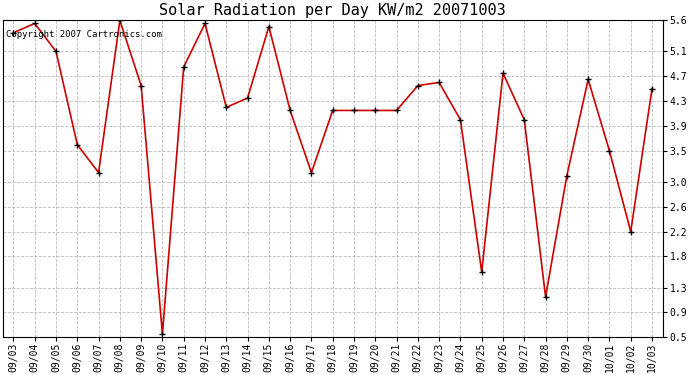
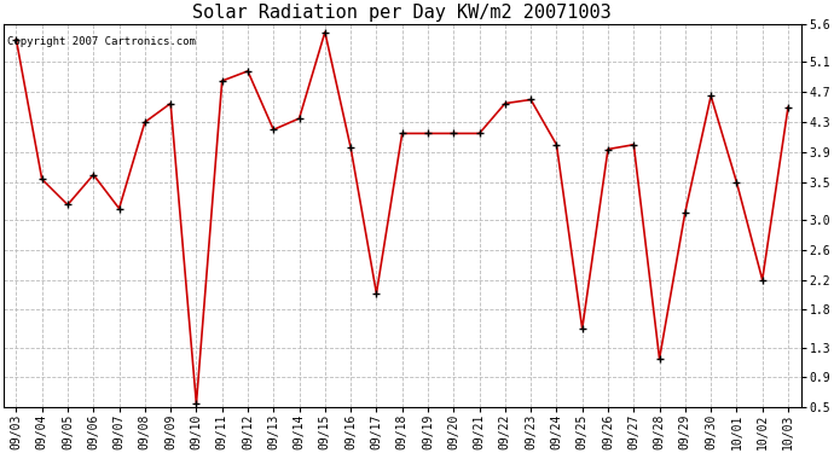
09/04: 5.55 -> 3.54
09/05: 5.10 -> 3.20
09/08: 5.60 -> 4.30
09/12: 5.55 -> 4.98
09/16: 4.15 -> 3.96
09/17: 3.15 -> 2.02
09/26: 4.75 -> 3.94
